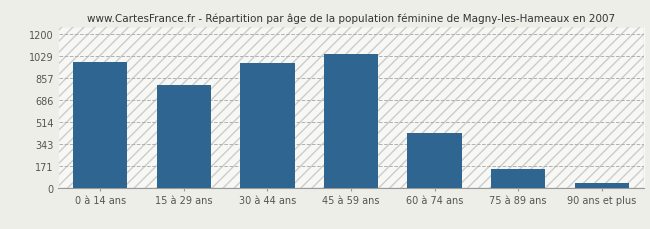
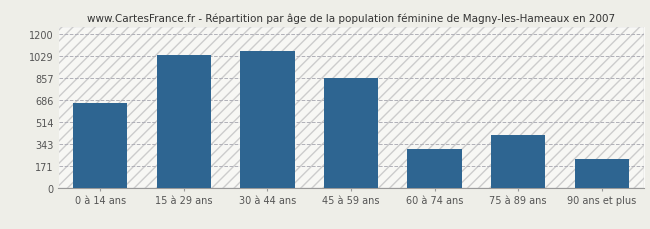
0 à 14 ans: 980 -> 660
15 à 29 ans: 800 -> 1040
30 à 44 ans: 980 -> 1070
45 à 59 ans: 1040 -> 860
60 à 74 ans: 430 -> 300
75 à 89 ans: 140 -> 410
90 ans et plus: 40 -> 220
